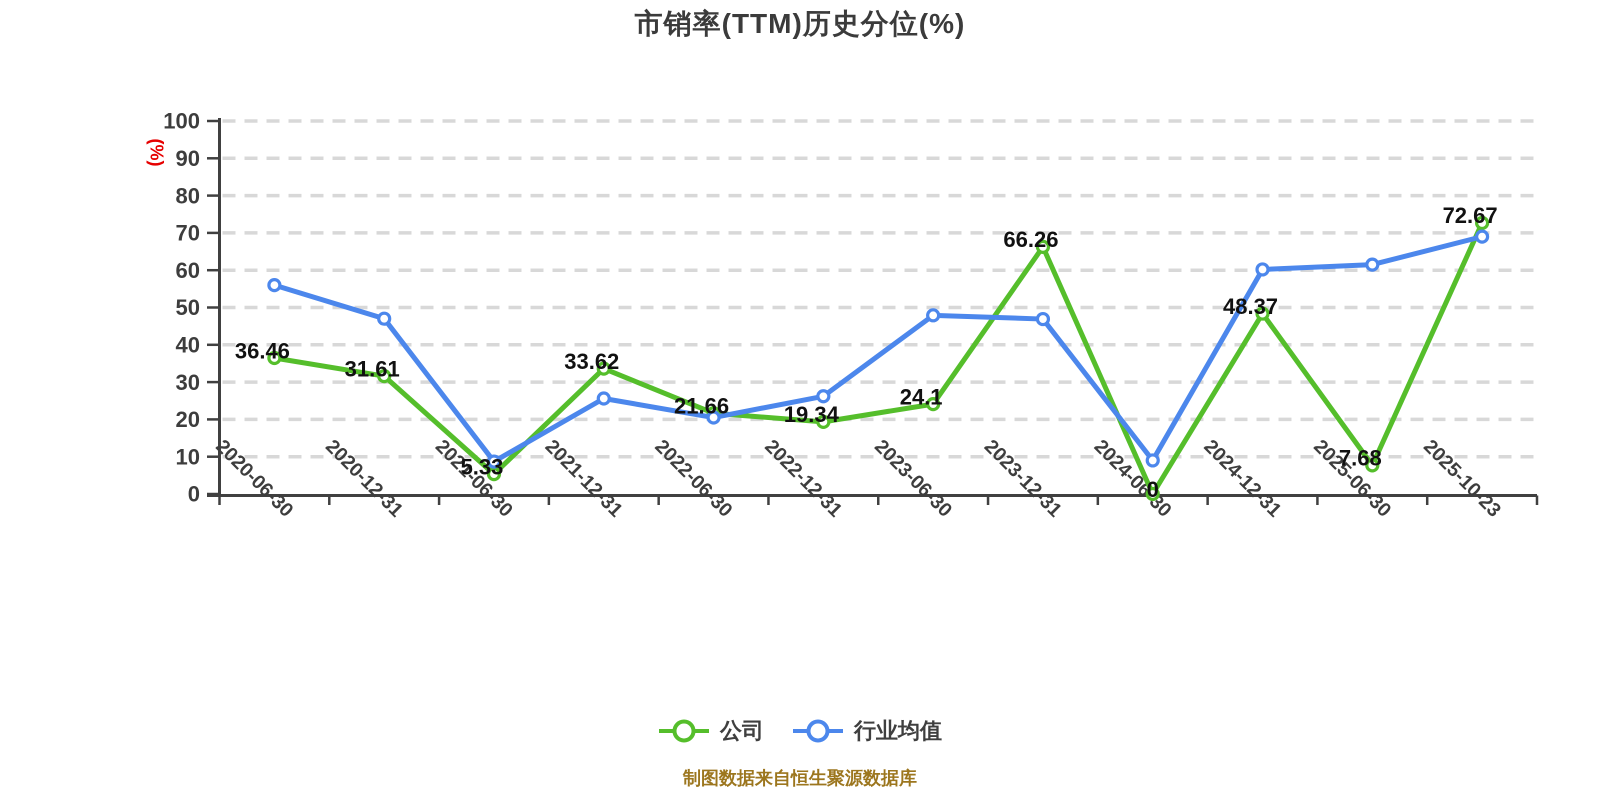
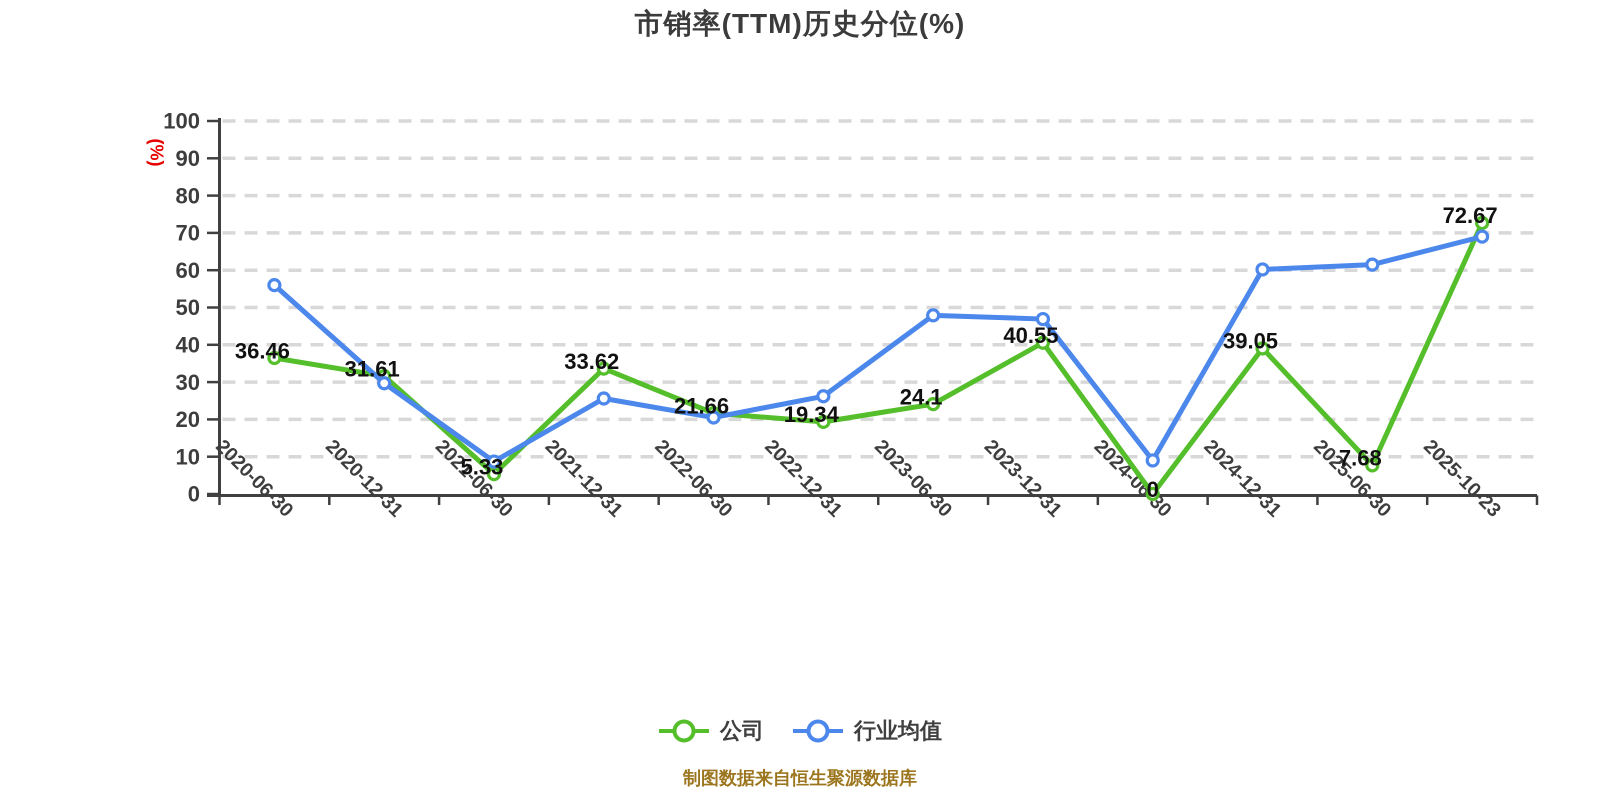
行业均值/2020-12-31: 47 -> 30
公司/2023-12-31: 66.26 -> 40.55
公司/2024-12-31: 48.37 -> 39.05
